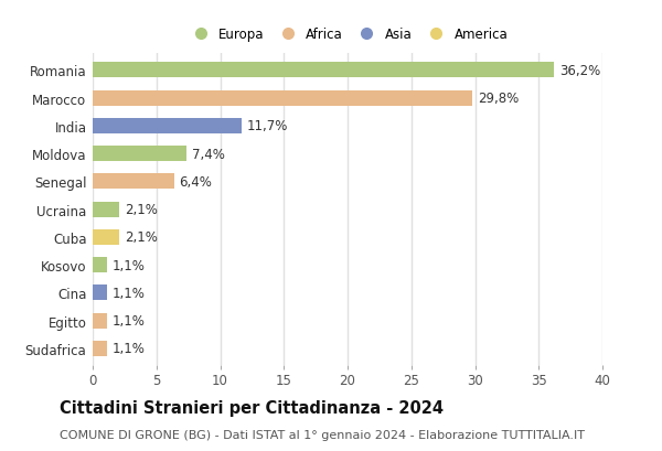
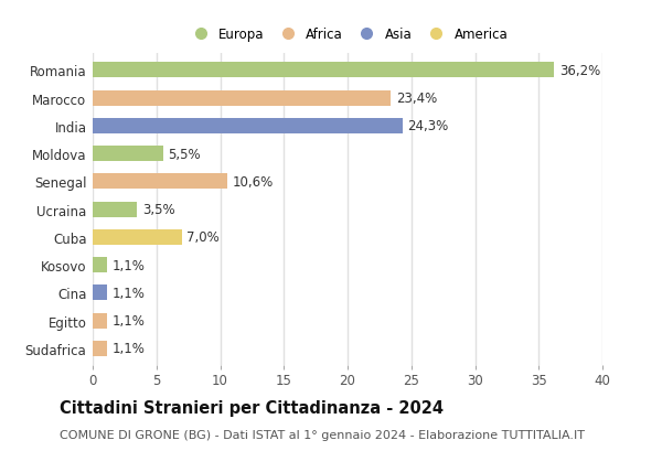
Marocco: 29,8% -> 23,4%
India: 11,7% -> 24,3%
Moldova: 7,4% -> 5,5%
Senegal: 6,4% -> 10,6%
Ucraina: 2,1% -> 3,5%
Cuba: 2,1% -> 7,0%
